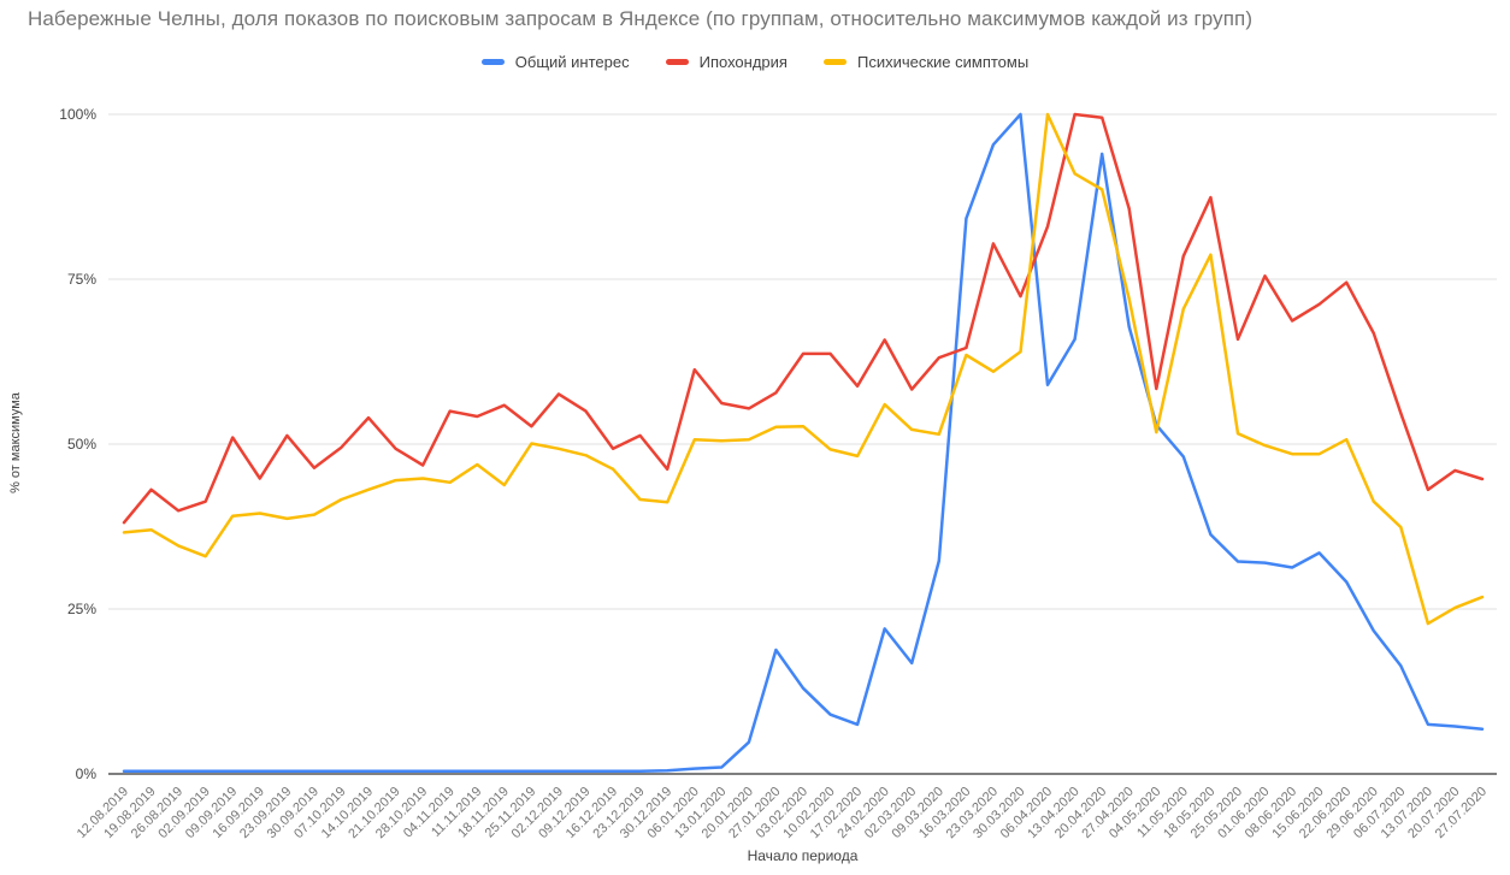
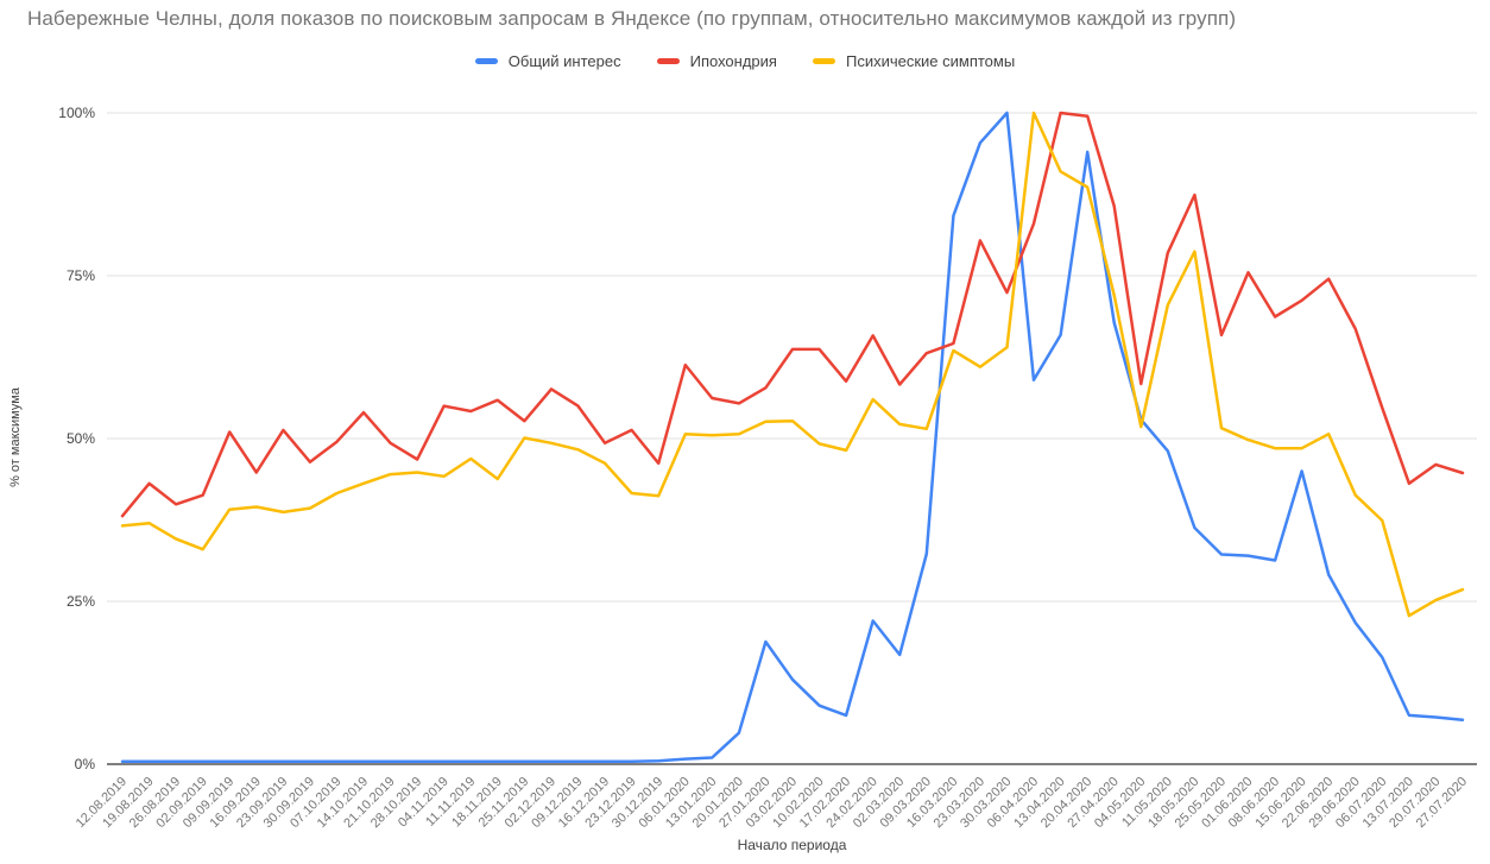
Общий интерес/15.06.2020: 34% -> 45%
